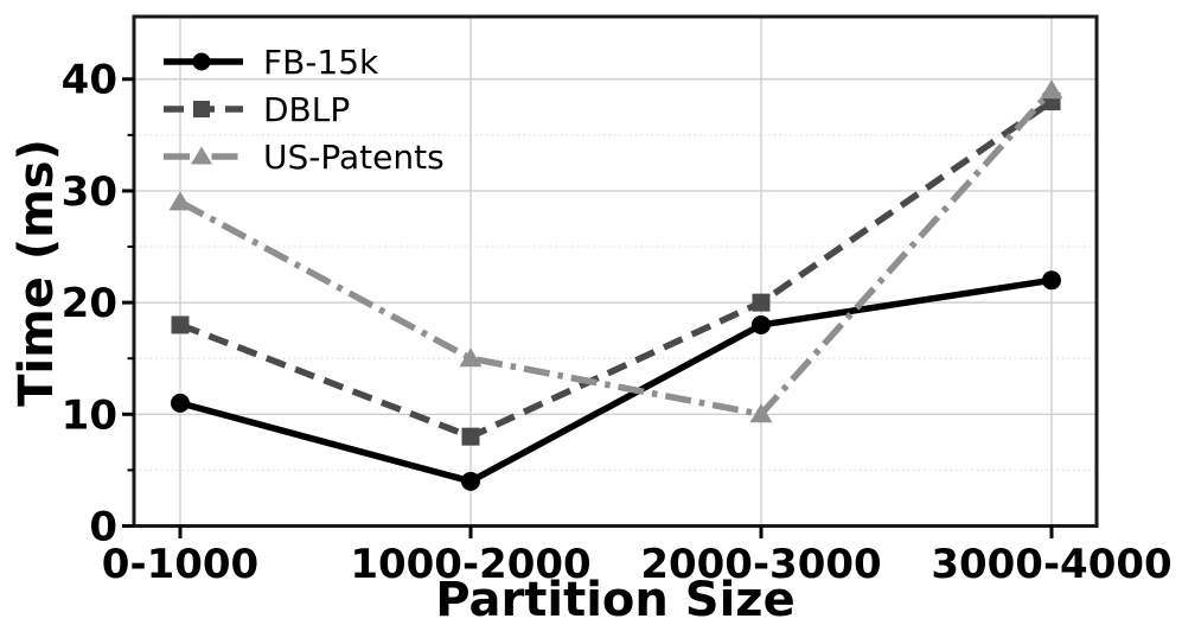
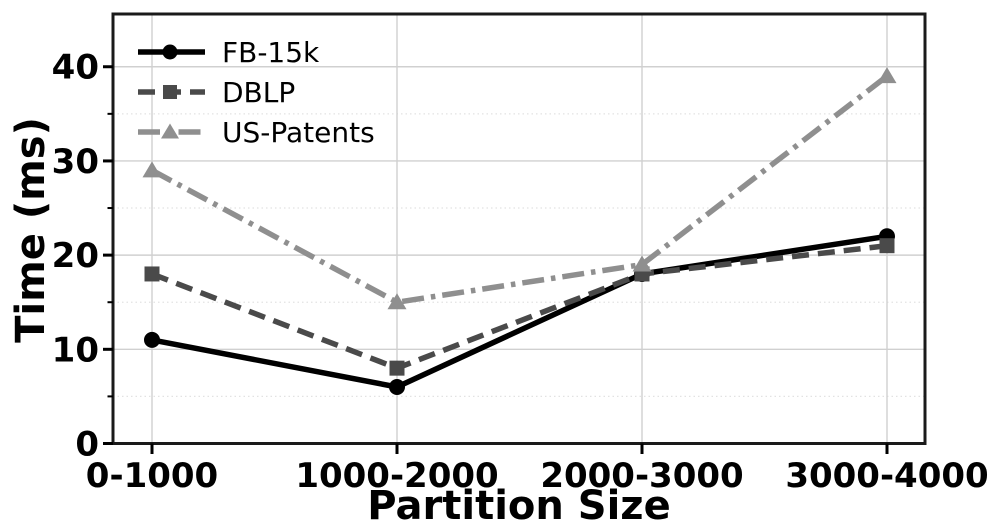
FB-15k/1000-2000: 4 -> 6
DBLP/2000-3000: 20 -> 18
US-Patents/2000-3000: 10 -> 19
DBLP/3000-4000: 38 -> 21
